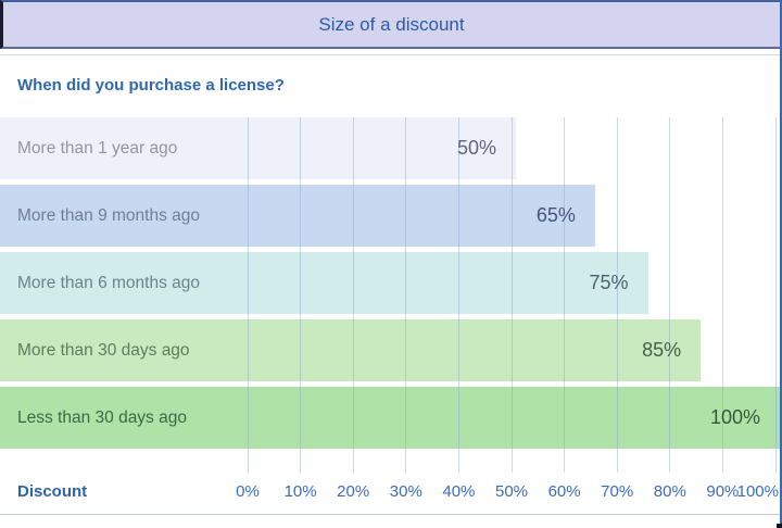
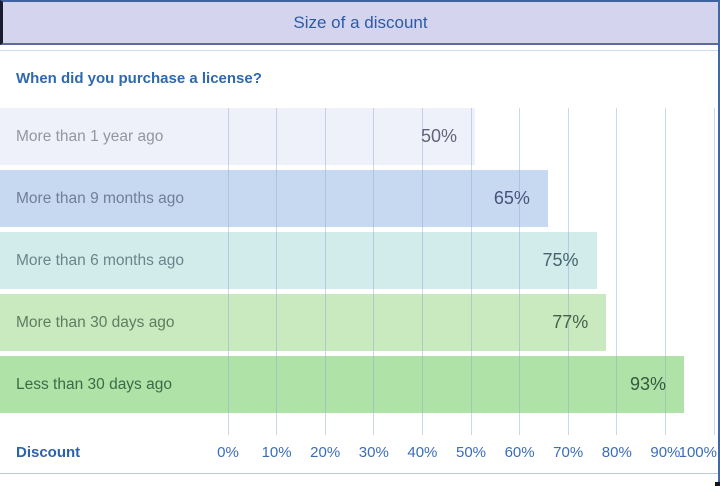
More than 30 days ago: 85% -> 77%
Less than 30 days ago: 100% -> 93%
